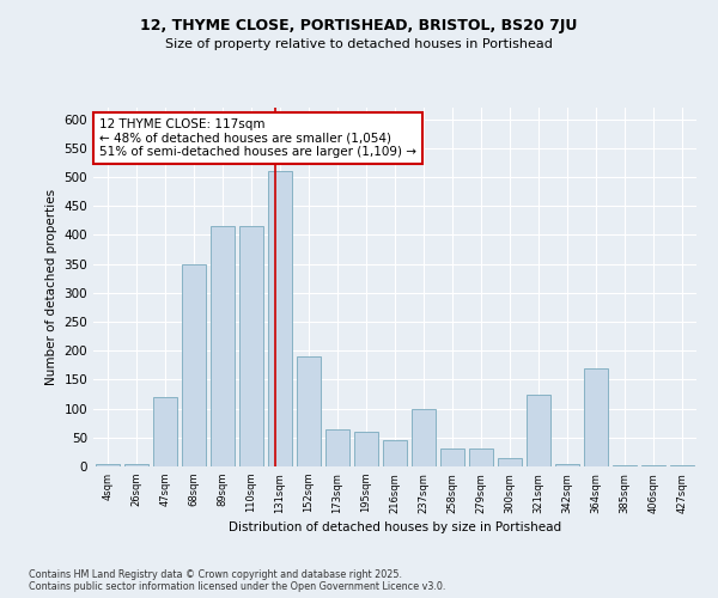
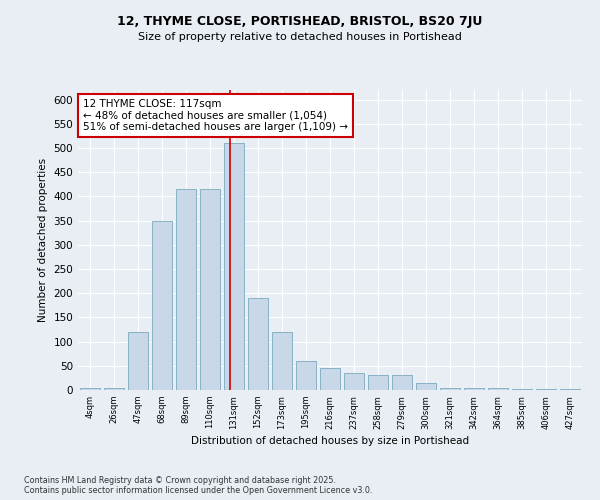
173sqm: 65 -> 120
237sqm: 100 -> 35
321sqm: 125 -> 5
364sqm: 170 -> 5
